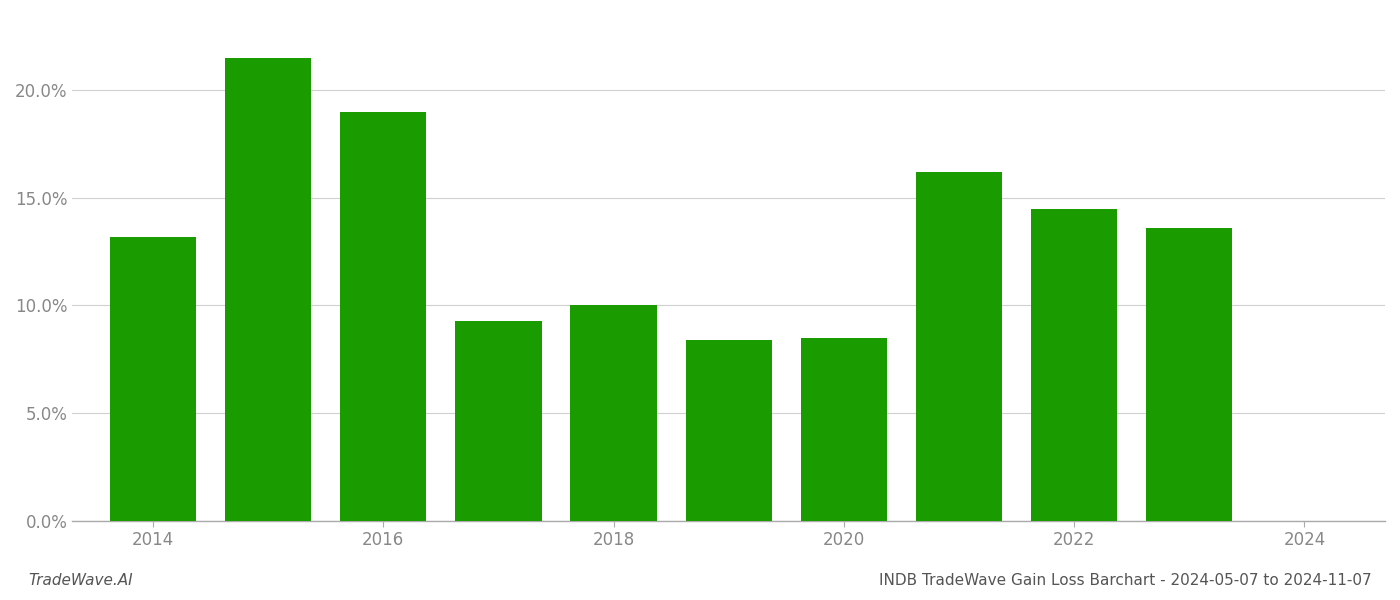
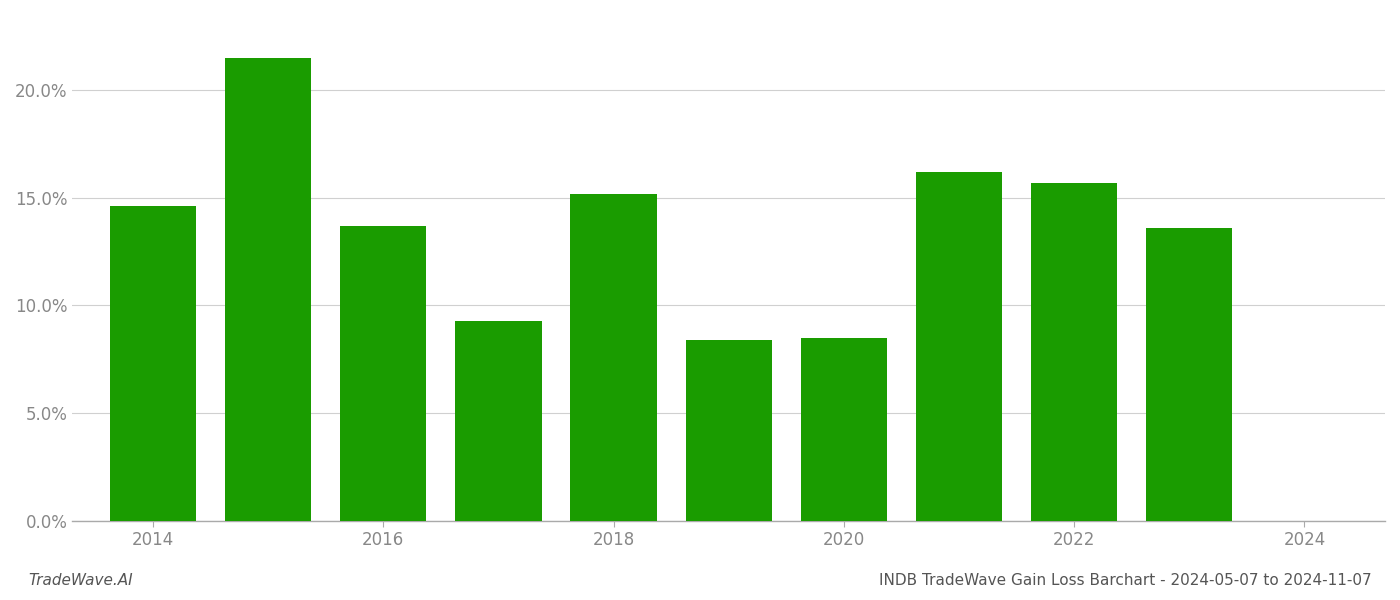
2014: 13.2% -> 14.6%
2016: 19.0% -> 13.7%
2018: 10.0% -> 15.2%
2022: 14.5% -> 15.7%
